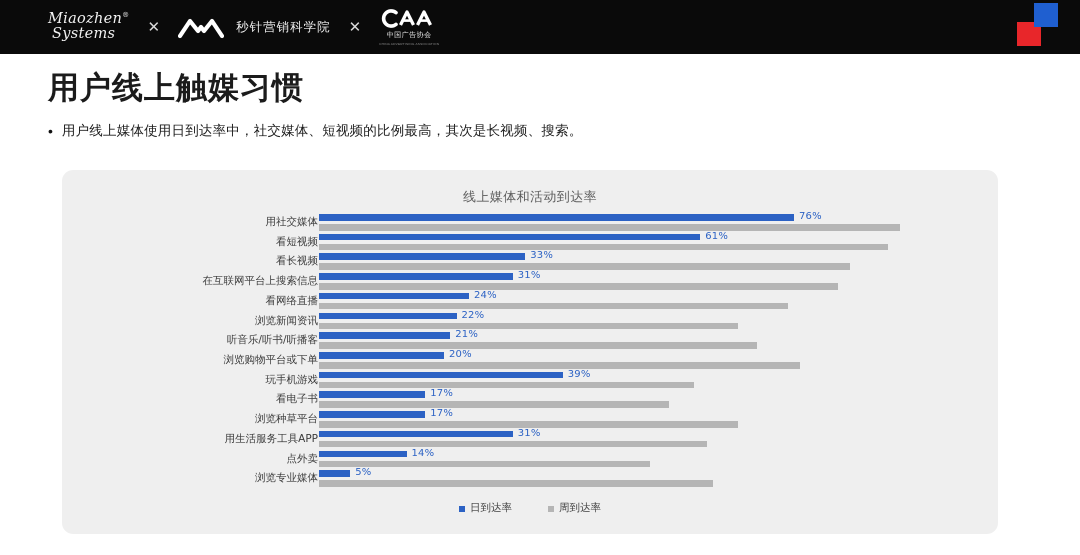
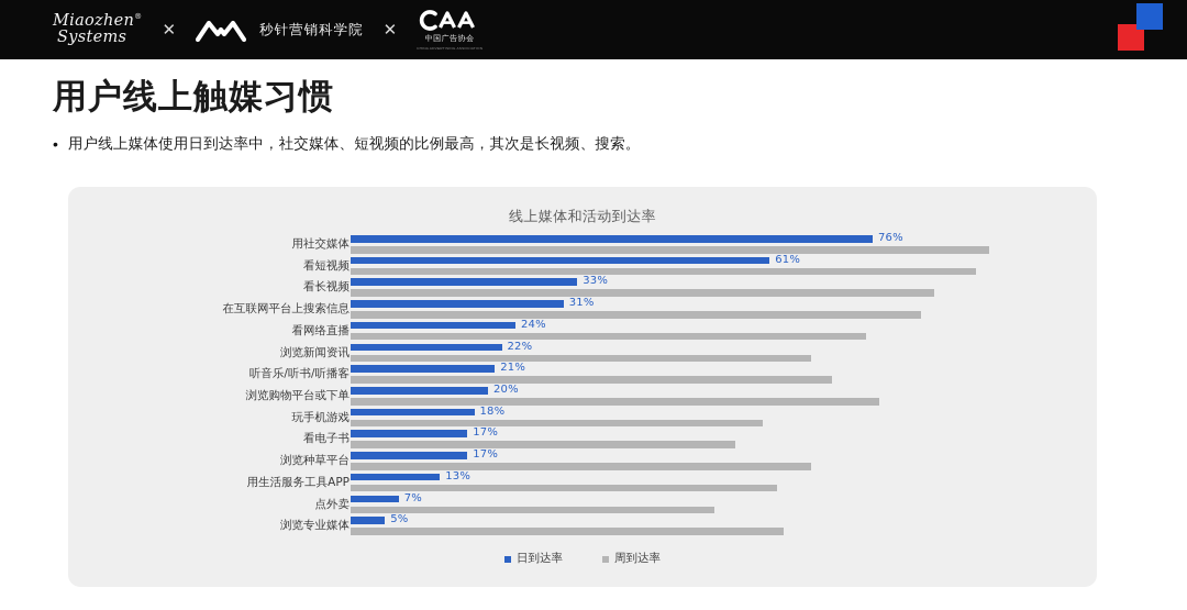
日到达率/玩手机游戏: 39% -> 18%
日到达率/用生活服务工具APP: 31% -> 13%
日到达率/点外卖: 14% -> 7%
